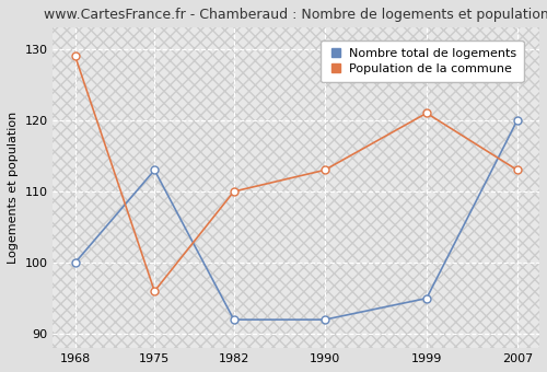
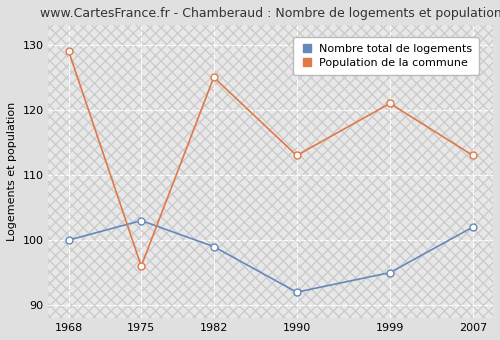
Nombre total de logements/1975: 113 -> 103
Nombre total de logements/1982: 92 -> 99
Population de la commune/1982: 110 -> 125
Nombre total de logements/2007: 120 -> 102
